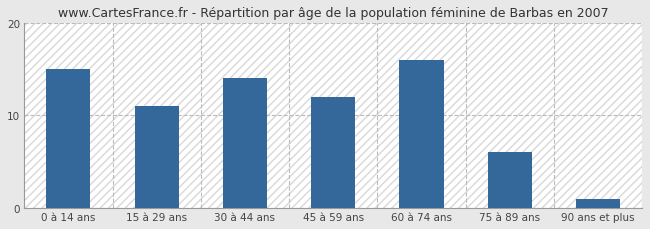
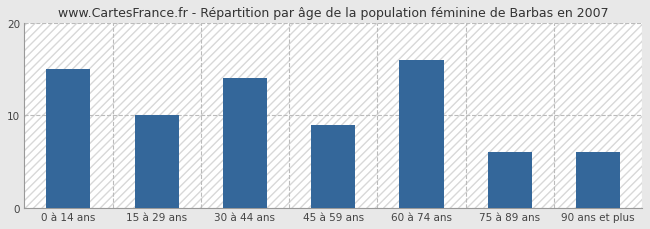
15 à 29 ans: 11 -> 10
45 à 59 ans: 12 -> 9
90 ans et plus: 1 -> 6
